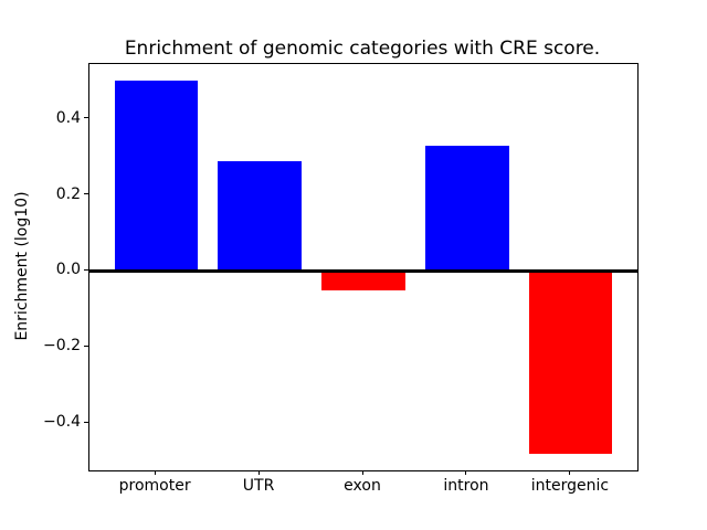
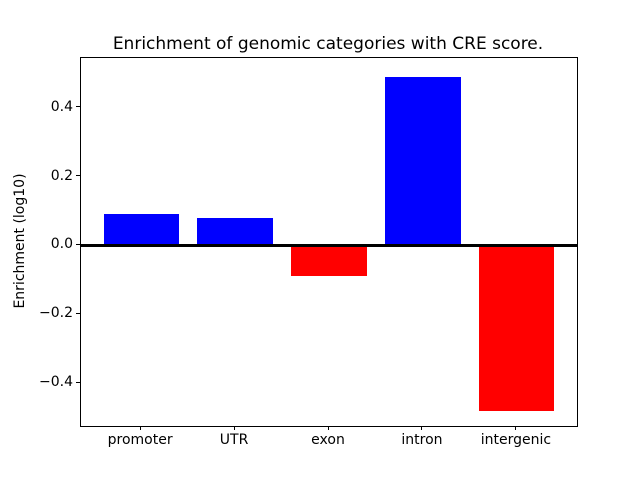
promoter: 0.50 -> 0.09
UTR: 0.29 -> 0.08
exon: -0.05 -> -0.09
intron: 0.33 -> 0.49
